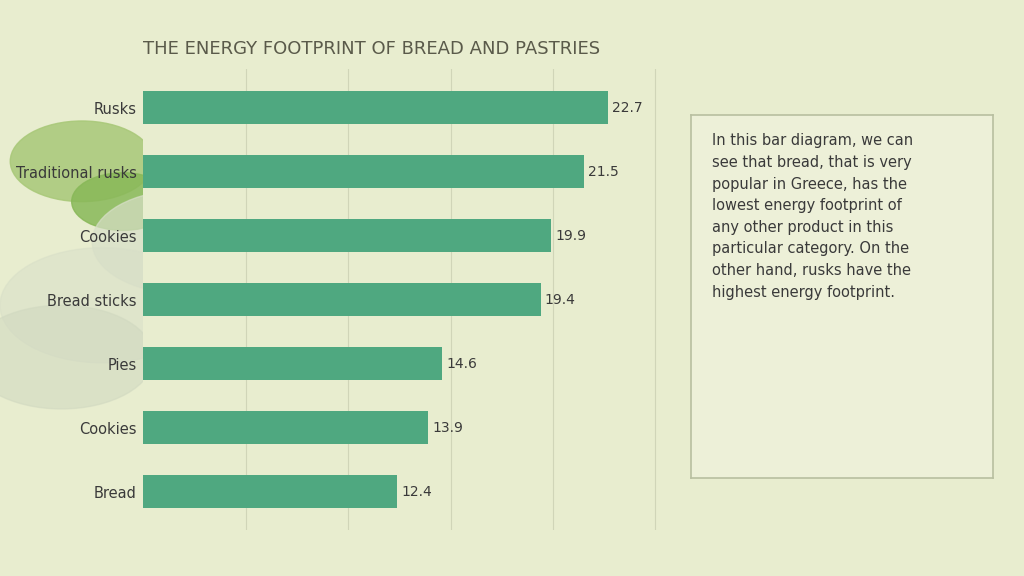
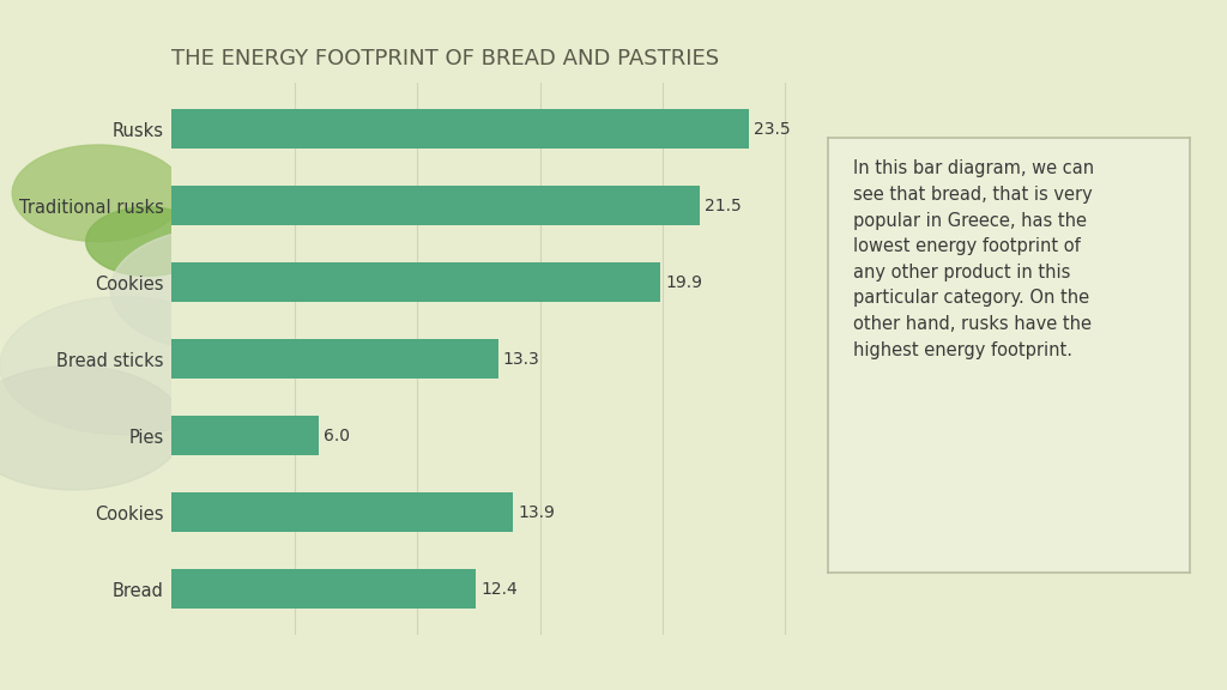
Rusks: 22.7 -> 23.5
Bread sticks: 19.4 -> 13.3
Pies: 14.6 -> 6.0
